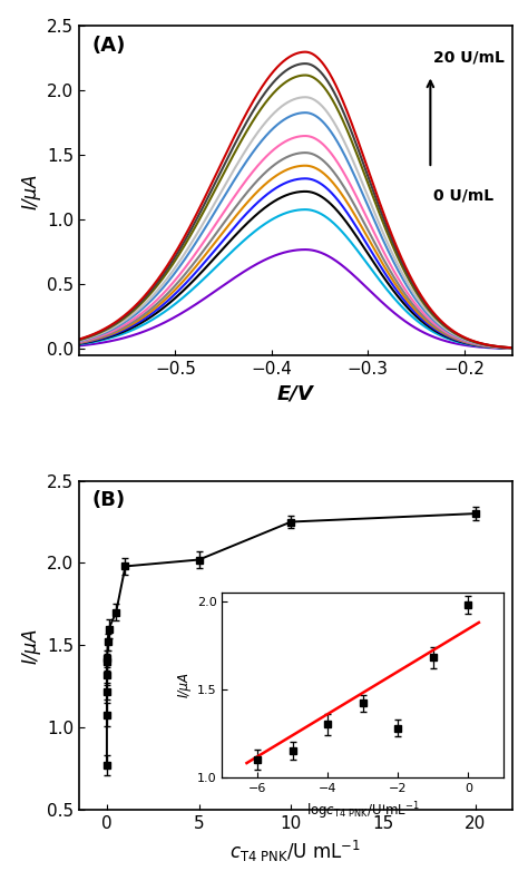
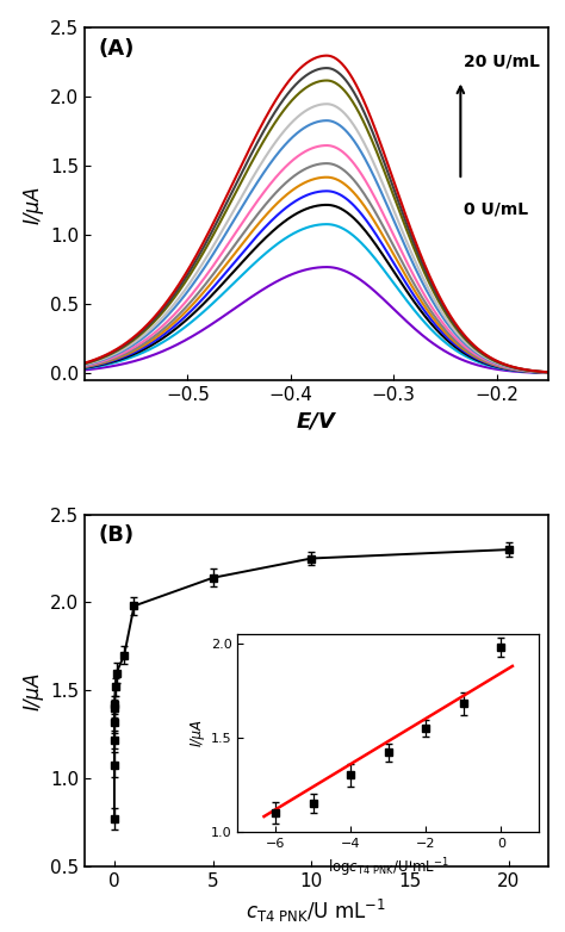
5: 2.02 -> 2.14
−2: 1.28 -> 1.55
